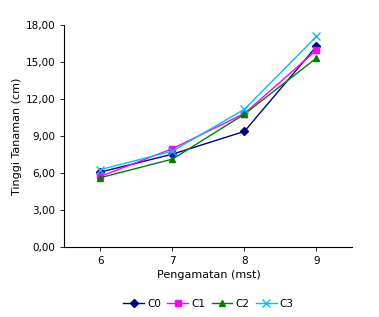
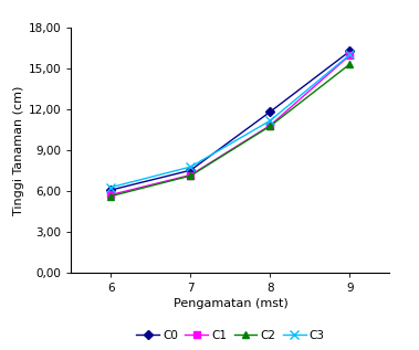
C1/7: 8,0 -> 7,2
C0/8: 9,4 -> 11,8
C3/9: 17,1 -> 16,1
